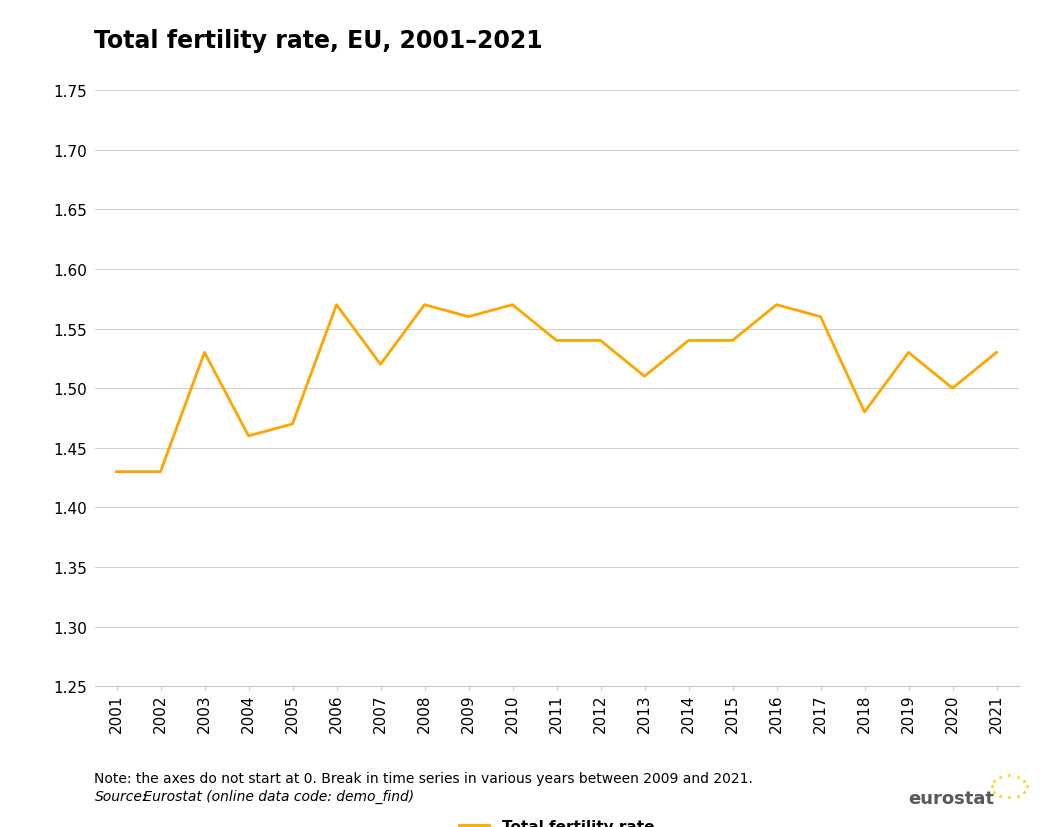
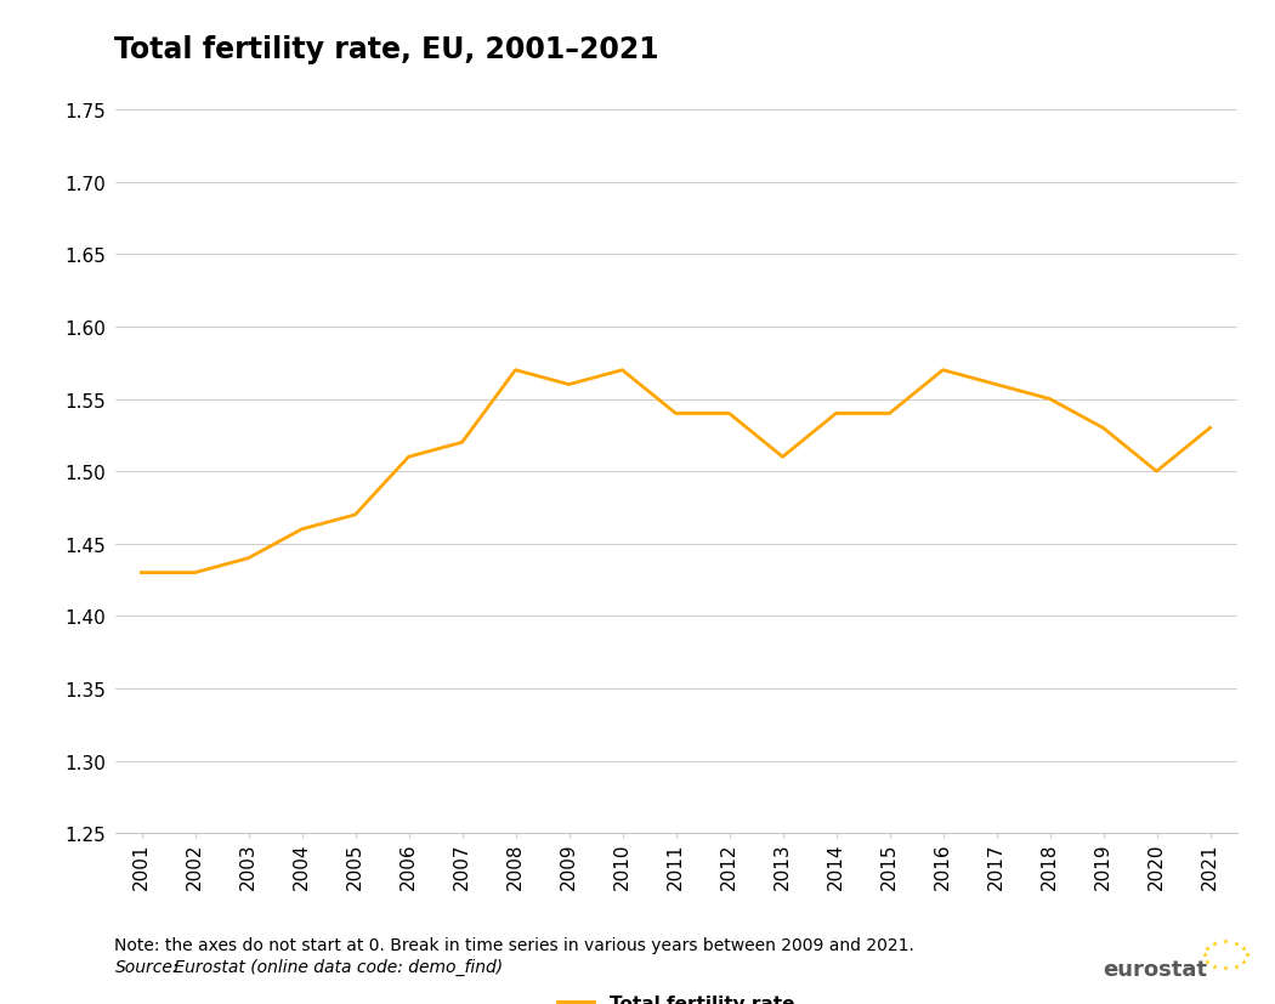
2003: 1.53 -> 1.44
2006: 1.57 -> 1.51
2018: 1.48 -> 1.55
